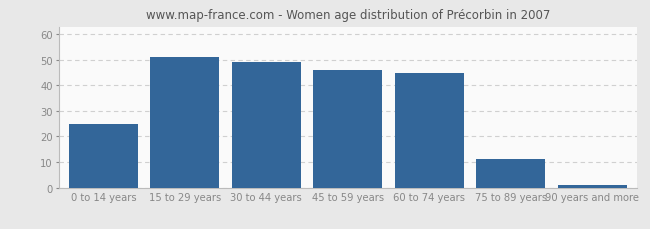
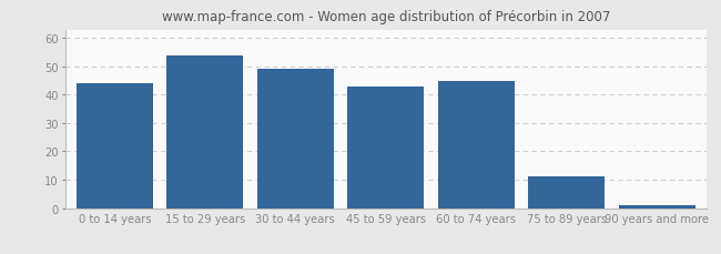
0 to 14 years: 25 -> 44
15 to 29 years: 51 -> 54
45 to 59 years: 46 -> 43
